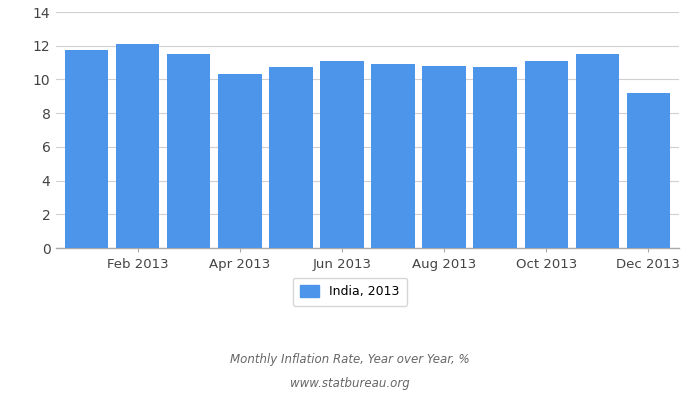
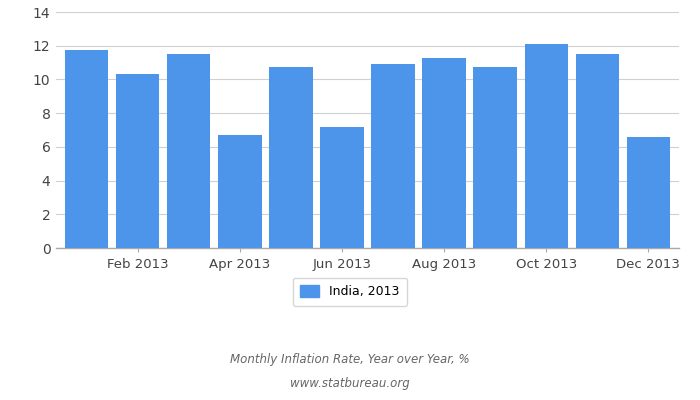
Feb 2013: 12.1 -> 10.3
Apr 2013: 10.3 -> 6.7
Jun 2013: 11.1 -> 7.2
Aug 2013: 10.8 -> 11.3
Oct 2013: 11.1 -> 12.1
Dec 2013: 9.2 -> 6.6
